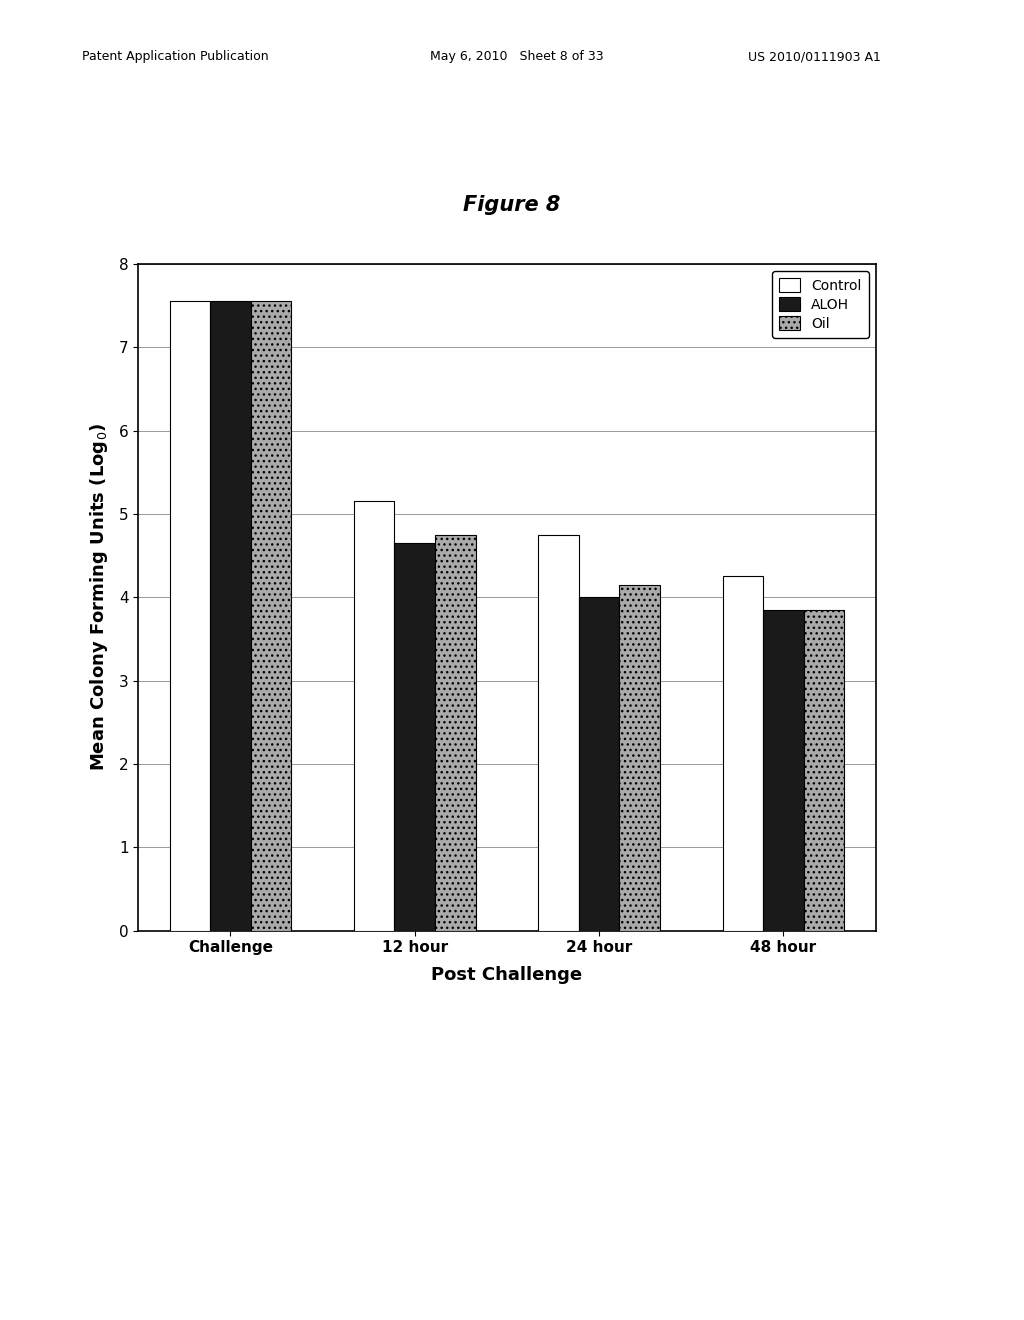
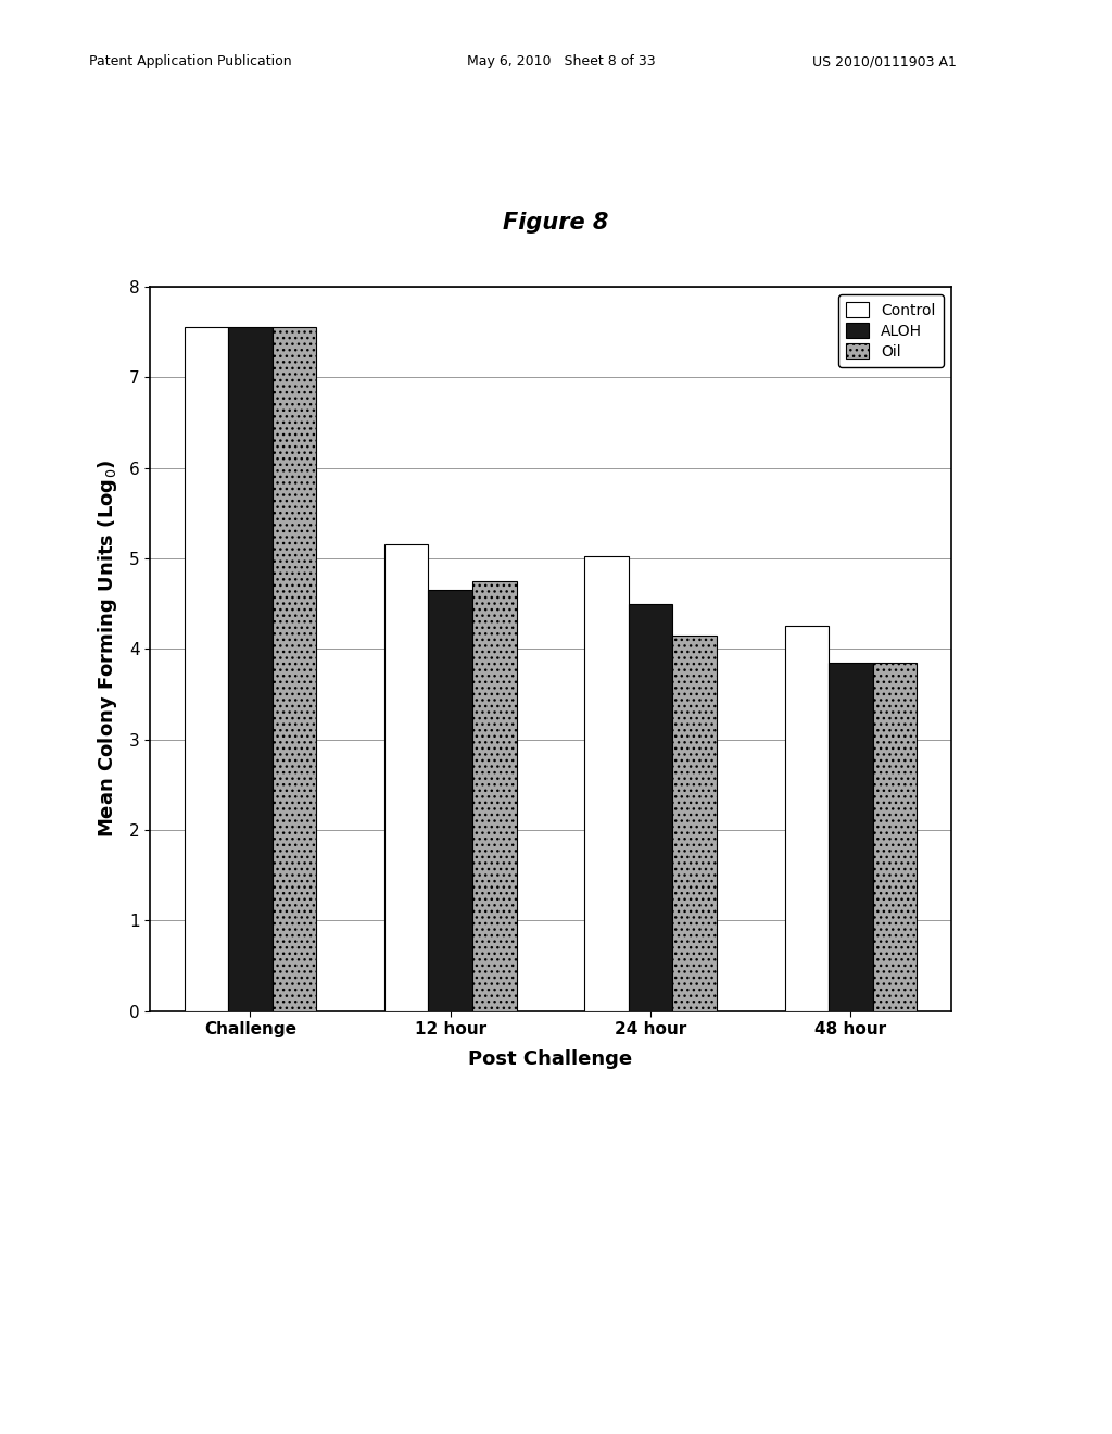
Control/24 hour: 4.75 -> 5.02
ALOH/24 hour: 4.00 -> 4.50
